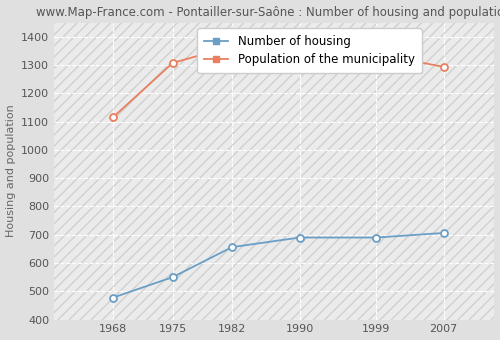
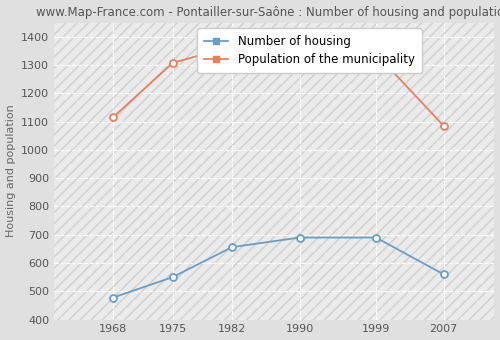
Number of housing/2007: 706 -> 560
Population of the municipality/2007: 1293 -> 1085
